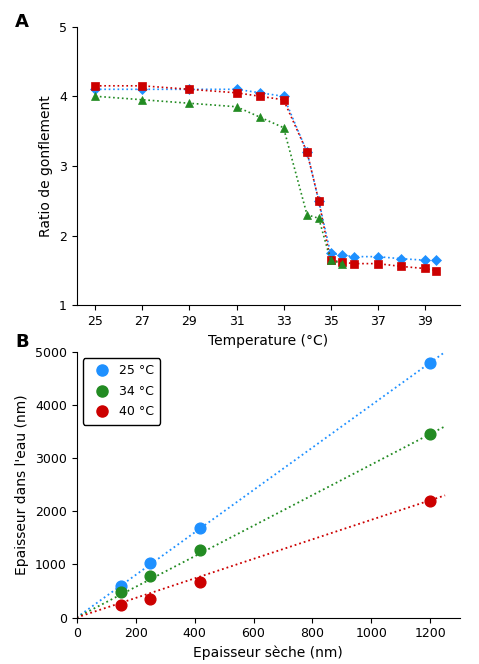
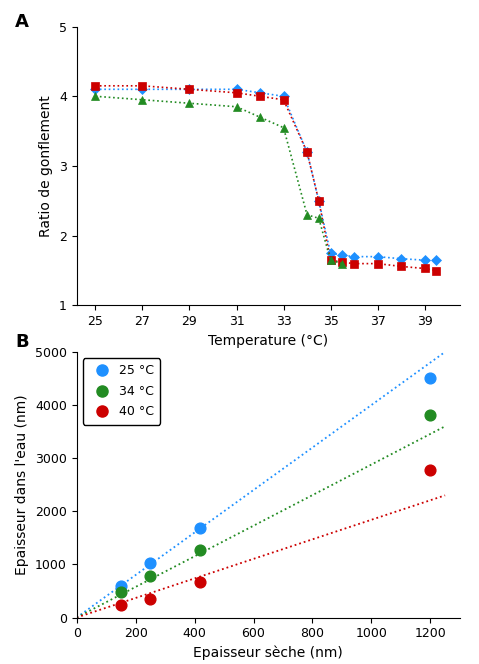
25 °C/1200: 4800 -> 4500
34 °C/1200: 3450 -> 3820
40 °C/1200: 2200 -> 2780
